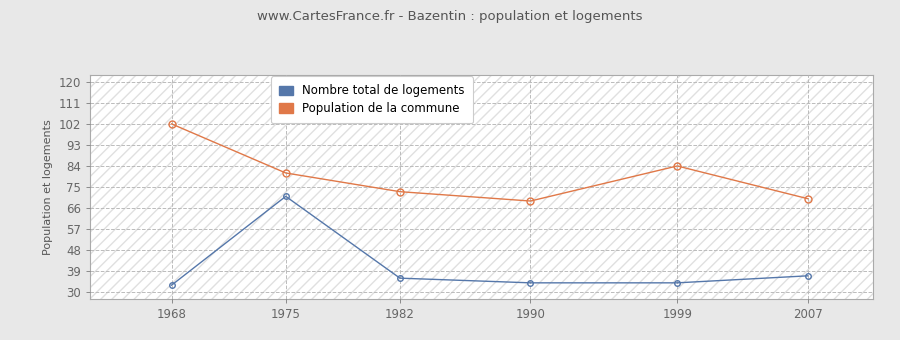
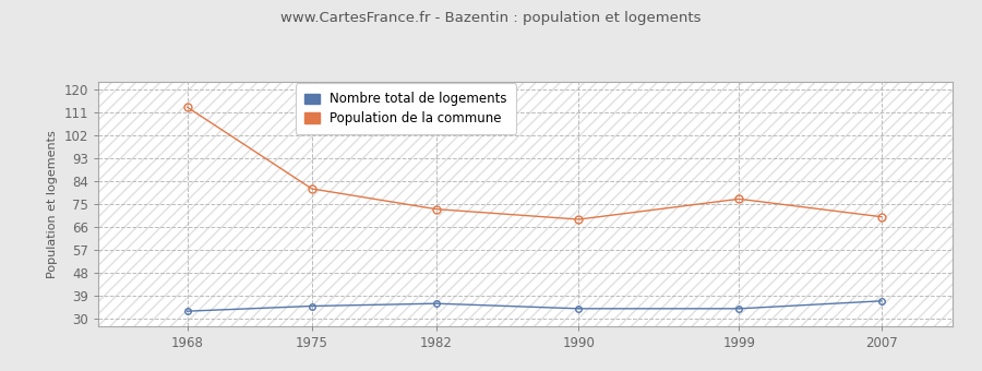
Population de la commune/1968: 102 -> 113
Nombre total de logements/1975: 71 -> 35
Population de la commune/1999: 84 -> 77
